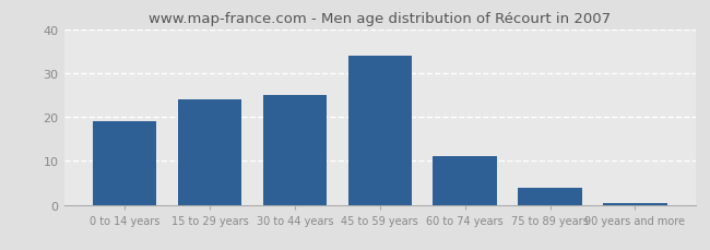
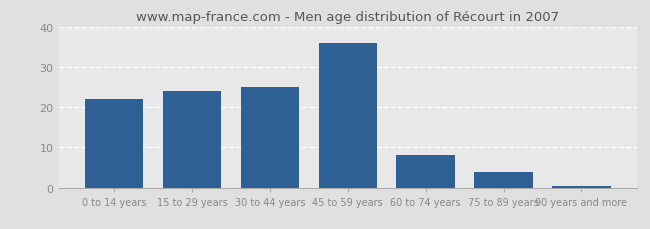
0 to 14 years: 19.0 -> 22.0
45 to 59 years: 34.0 -> 36.0
60 to 74 years: 11.0 -> 8.0
